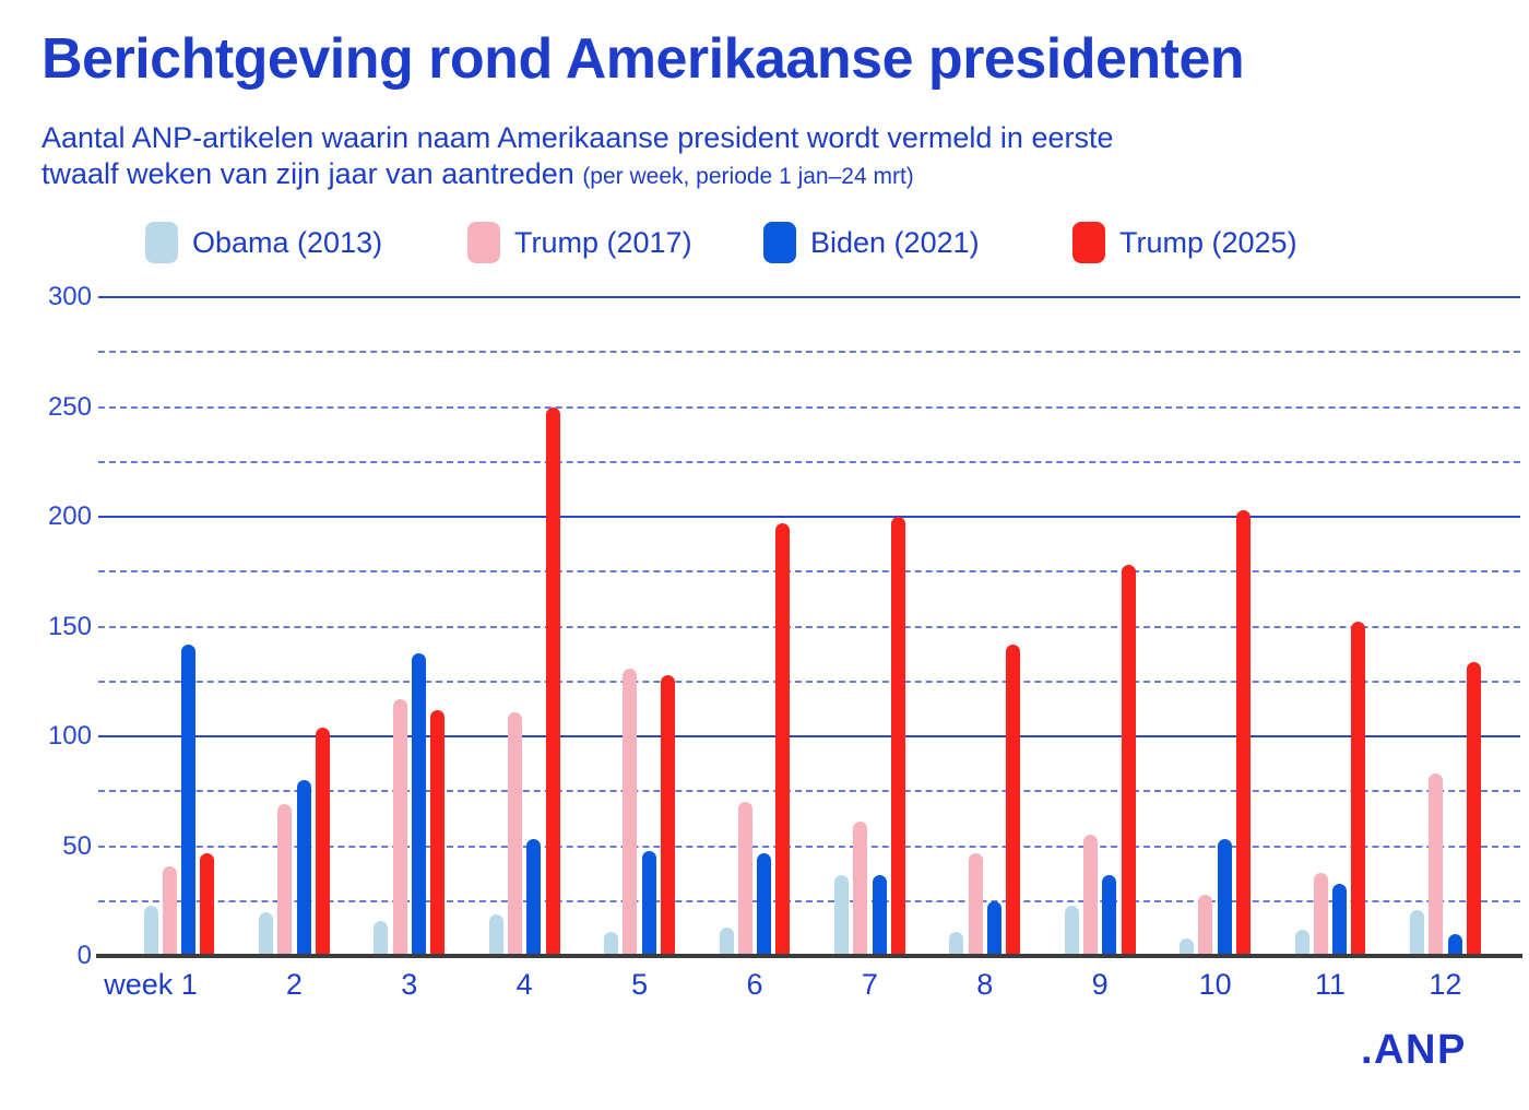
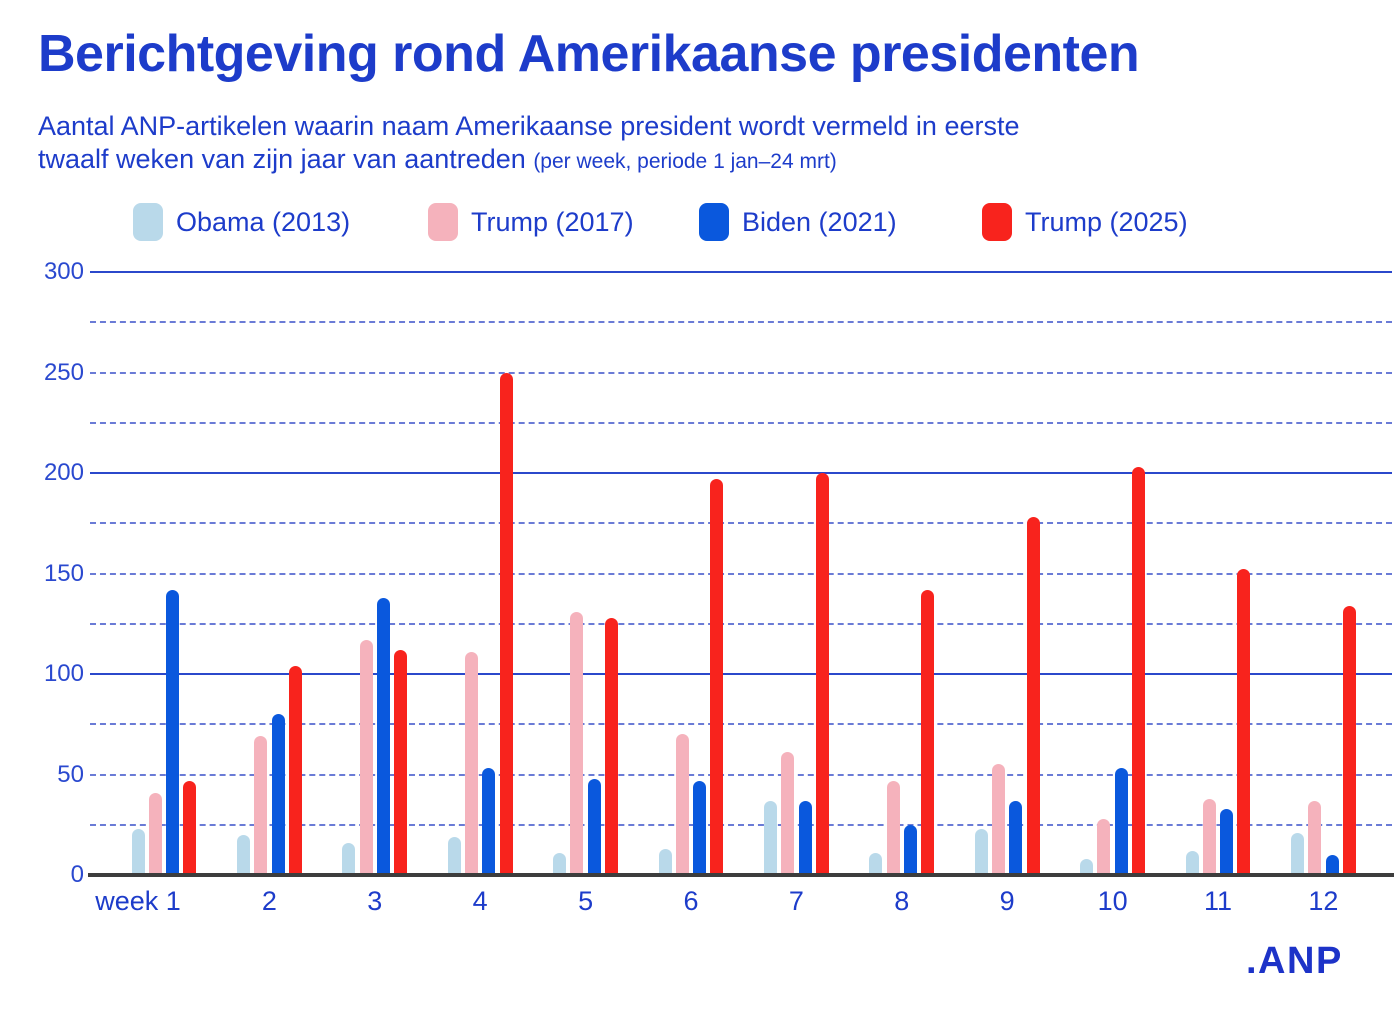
Trump (2017)/12: 83 -> 37
